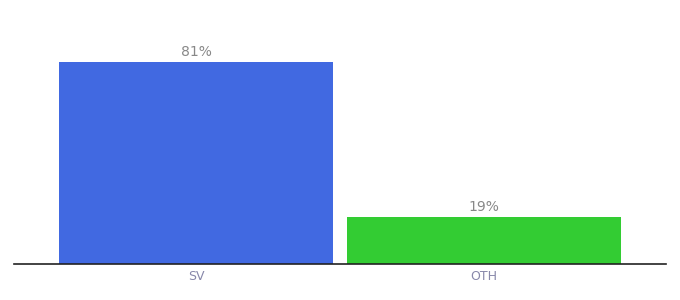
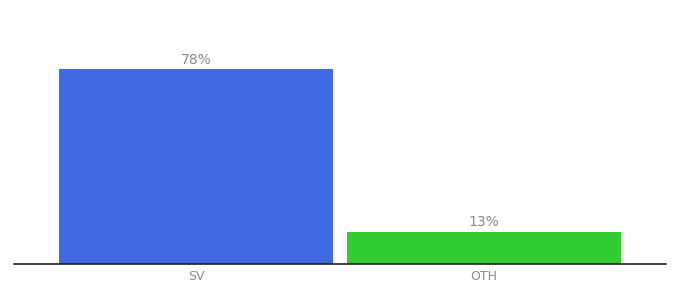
SV: 81% -> 78%
OTH: 19% -> 13%
